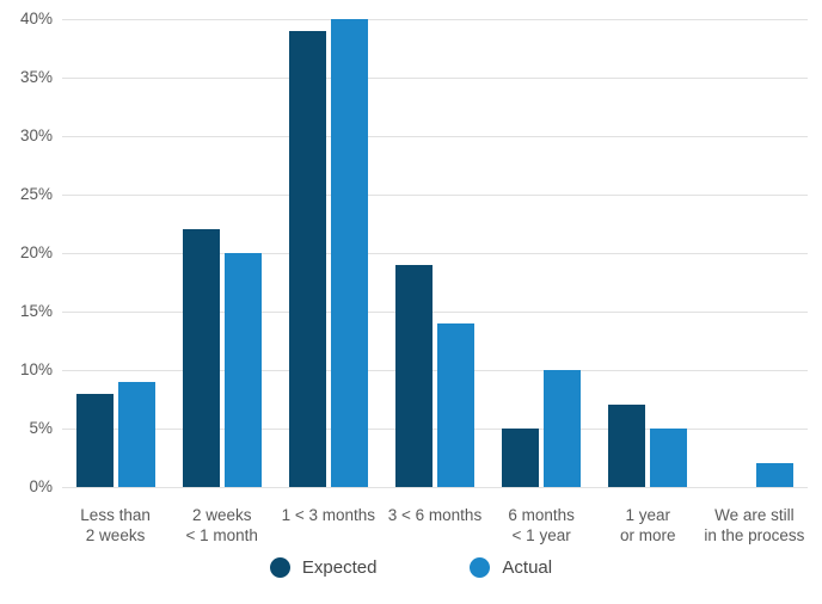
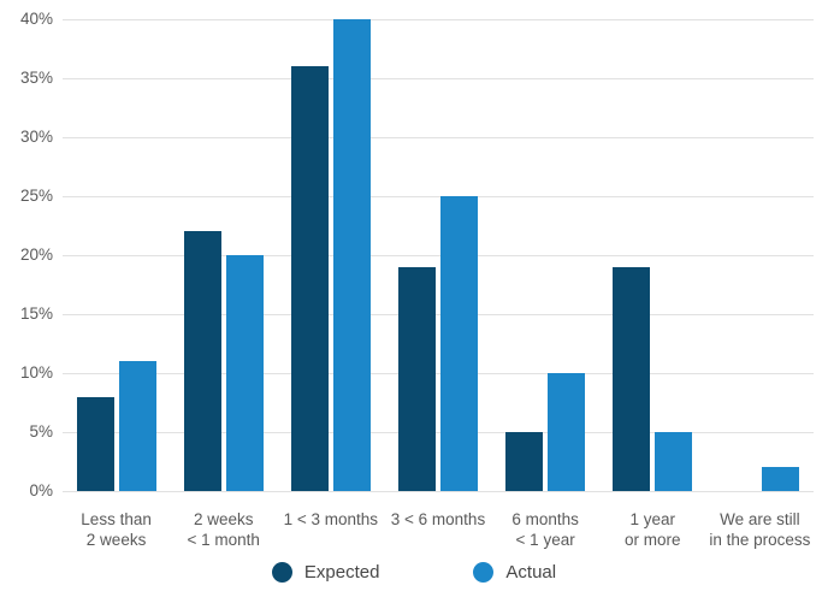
Actual/Less than 2 weeks: 9% -> 11%
Expected/1 < 3 months: 39% -> 36%
Actual/3 < 6 months: 14% -> 25%
Expected/1 year or more: 7% -> 19%
